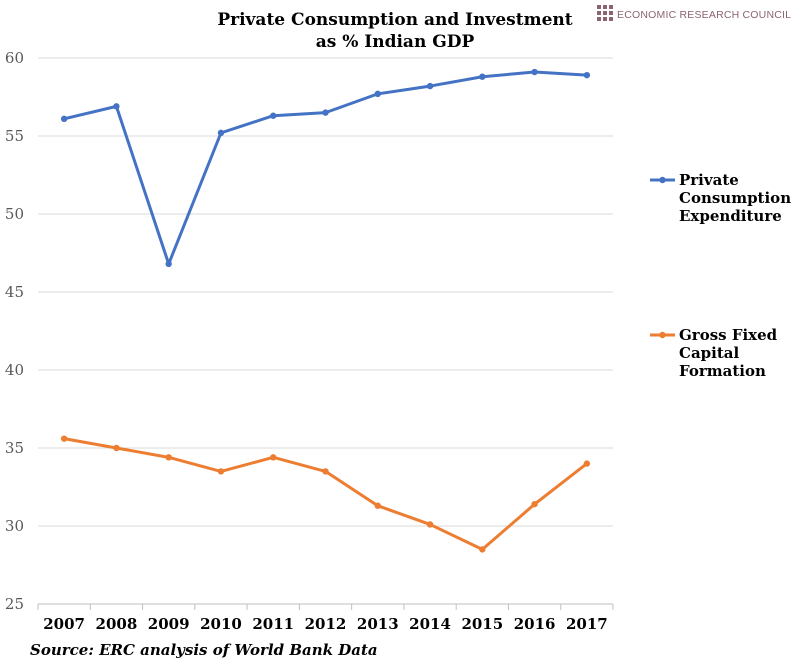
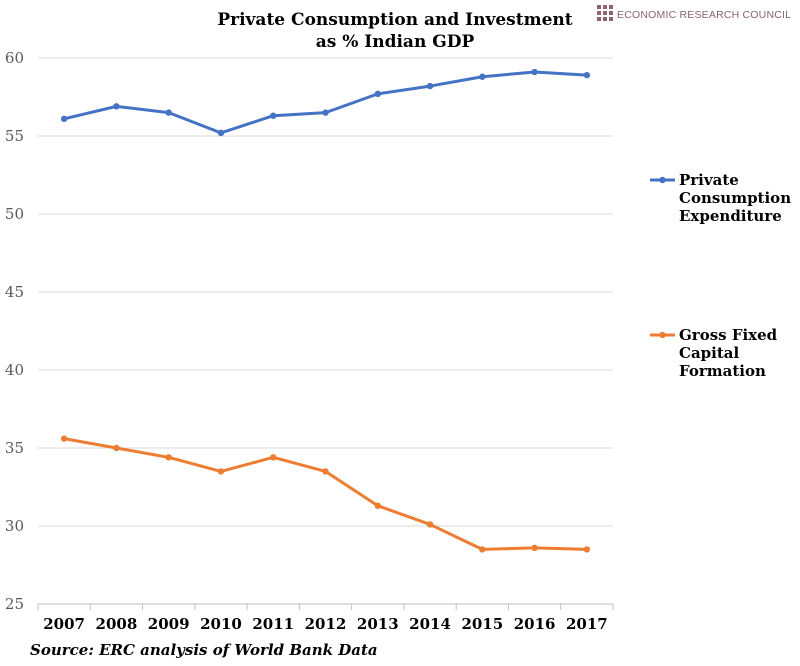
Private Consumption Expenditure/2009: 46.8 -> 56.5
Gross Fixed Capital Formation/2016: 31.4 -> 28.6
Gross Fixed Capital Formation/2017: 34.0 -> 28.5
